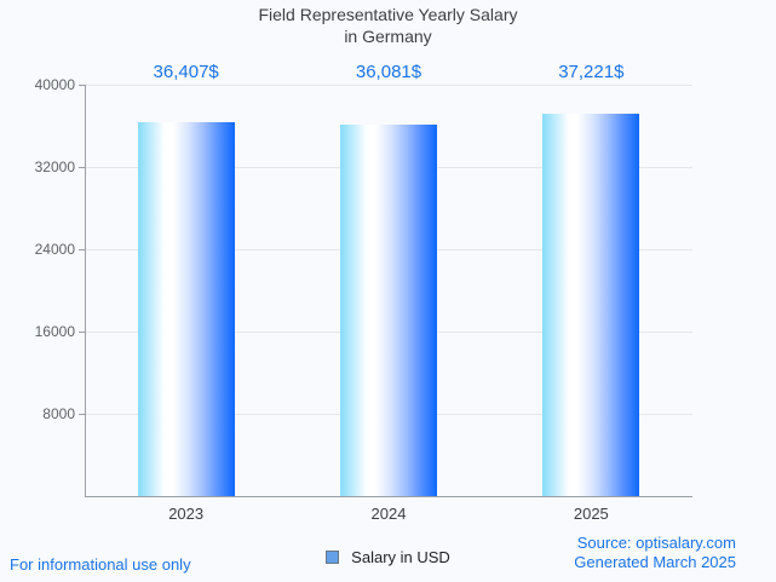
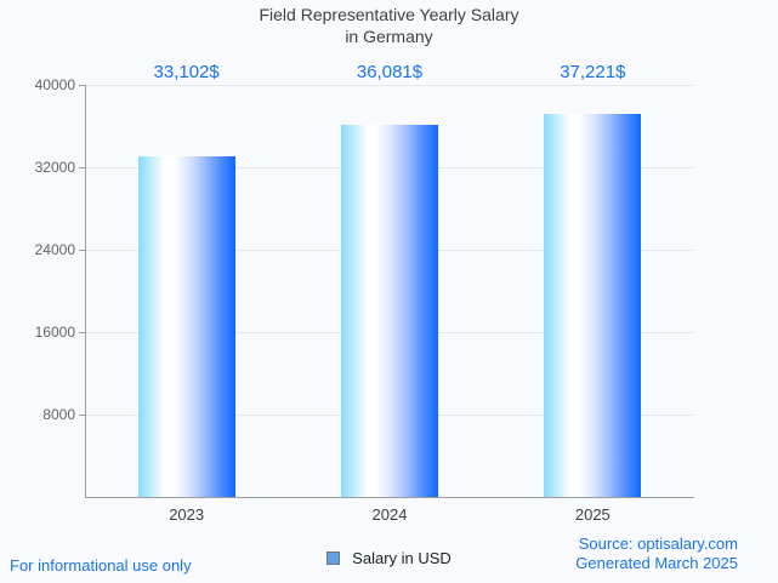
2023: 36,407 -> 33,102
